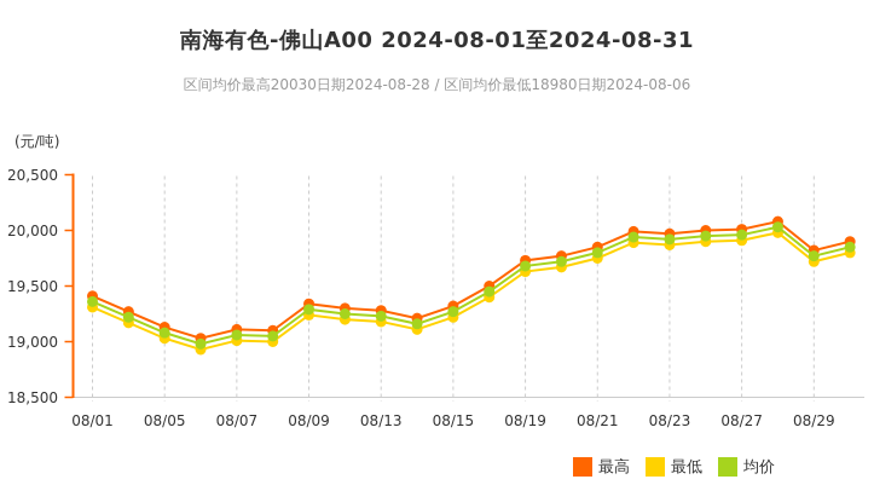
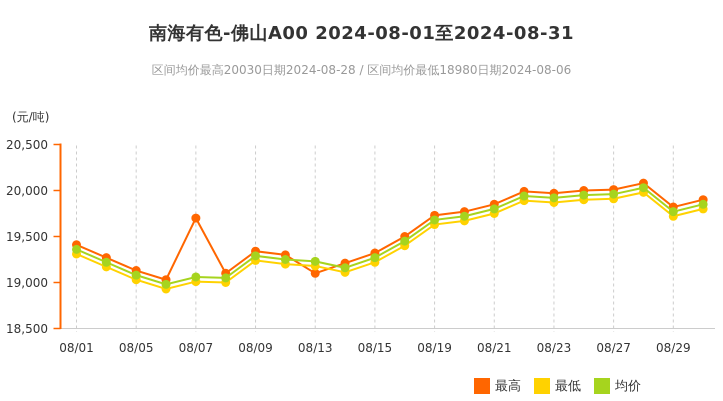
最高/08/07: 19100 -> 19700
最高/08/13: 19300 -> 19100
